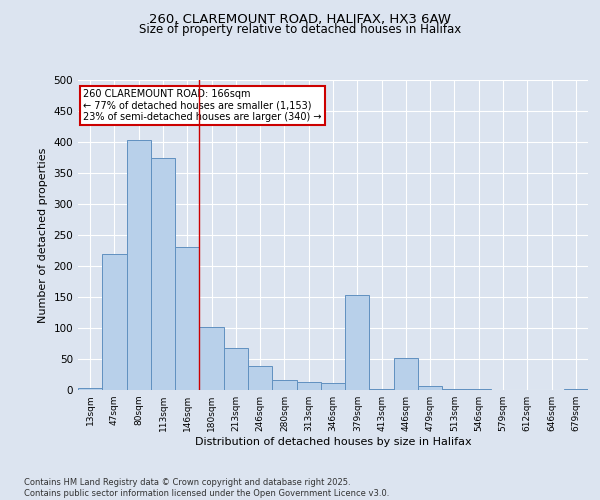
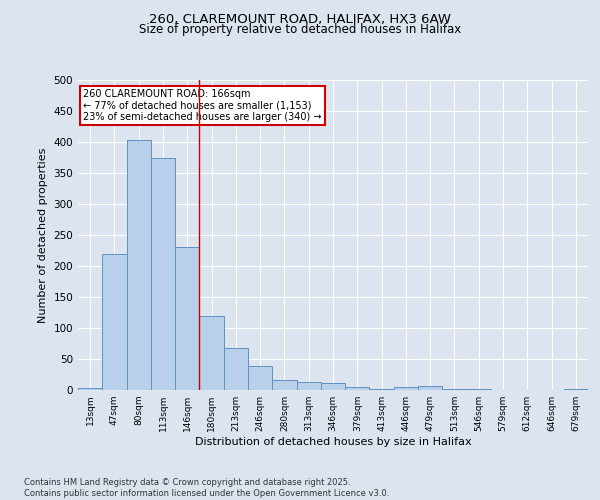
180sqm: 102 -> 119
379sqm: 154 -> 5
446sqm: 52 -> 5
